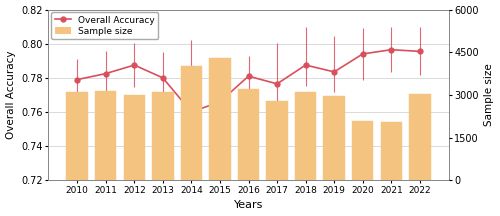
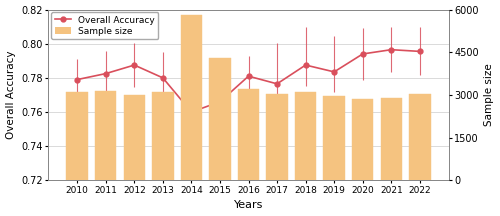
Sample size/2014: 4000 -> 5800
Sample size/2017: 2800 -> 3050
Sample size/2020: 2100 -> 2850
Sample size/2021: 2050 -> 2900
